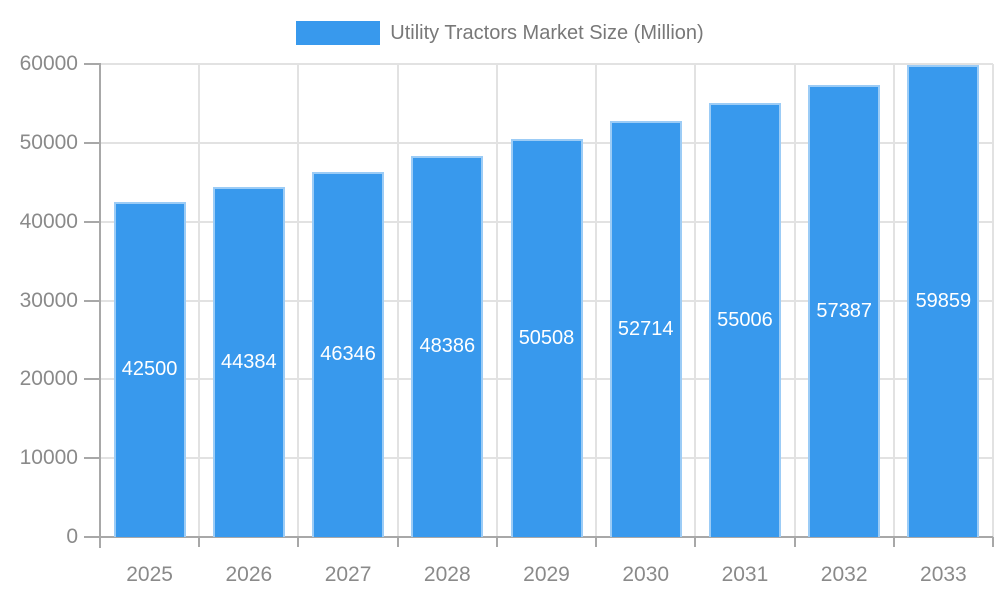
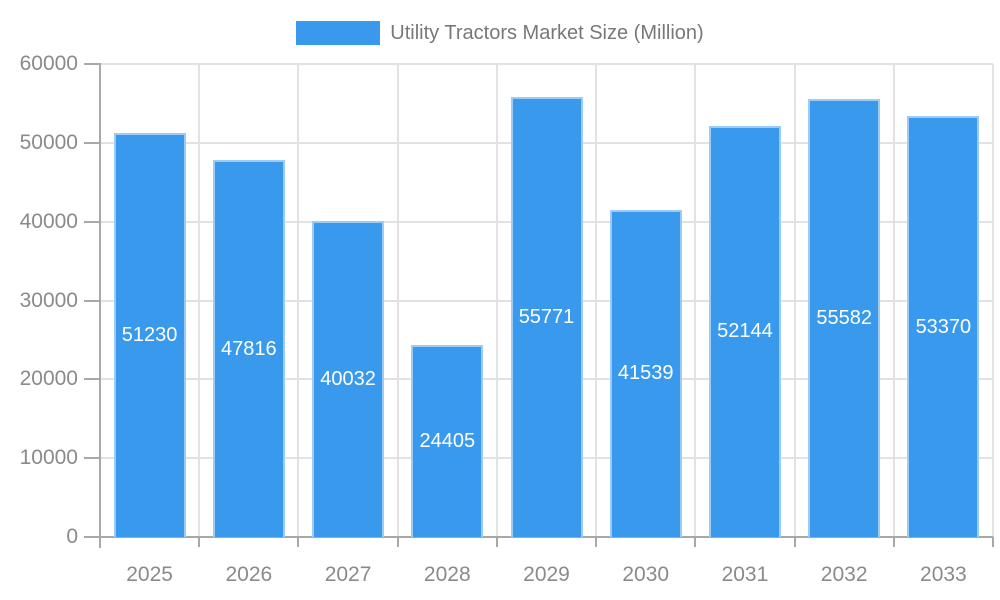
2025: 42500 -> 51230
2026: 44384 -> 47816
2027: 46346 -> 40032
2028: 48386 -> 24405
2029: 50508 -> 55771
2030: 52714 -> 41539
2031: 55006 -> 52144
2032: 57387 -> 55582
2033: 59859 -> 53370
